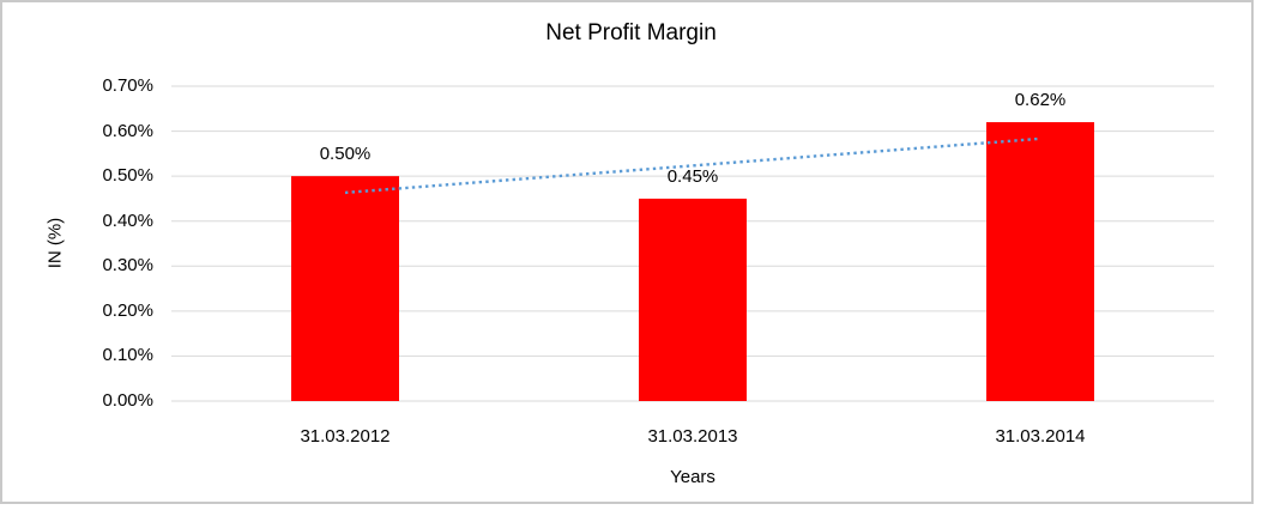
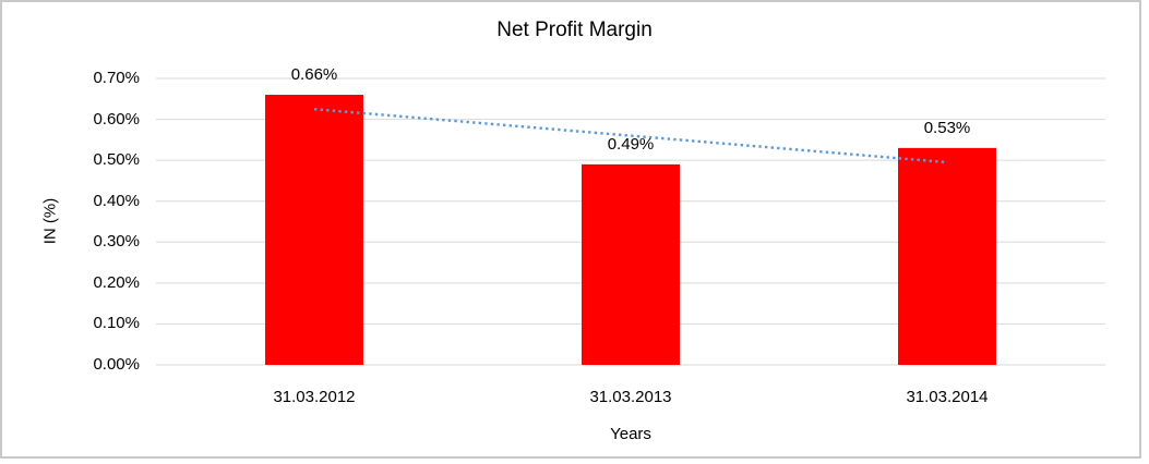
31.03.2012: 0.50% -> 0.66%
31.03.2013: 0.45% -> 0.49%
31.03.2014: 0.62% -> 0.53%
